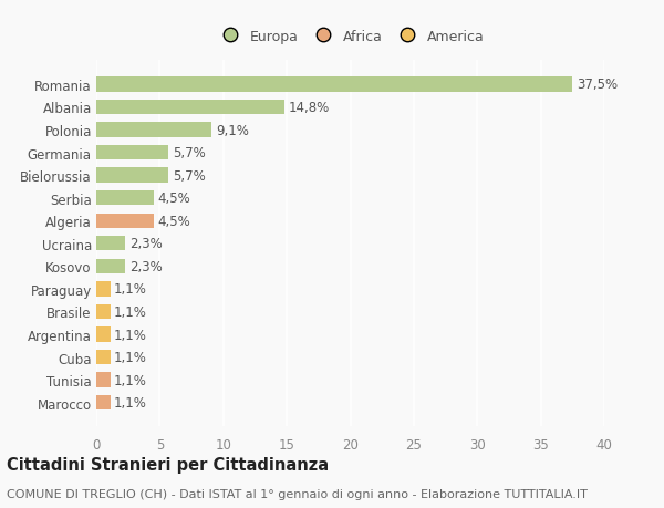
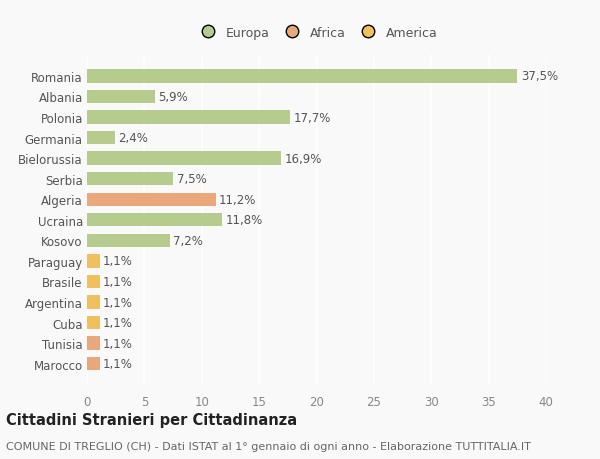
Albania: 14,8% -> 5,9%
Polonia: 9,1% -> 17,7%
Germania: 5,7% -> 2,4%
Bielorussia: 5,7% -> 16,9%
Serbia: 4,5% -> 7,5%
Algeria: 4,5% -> 11,2%
Ucraina: 2,3% -> 11,8%
Kosovo: 2,3% -> 7,2%
